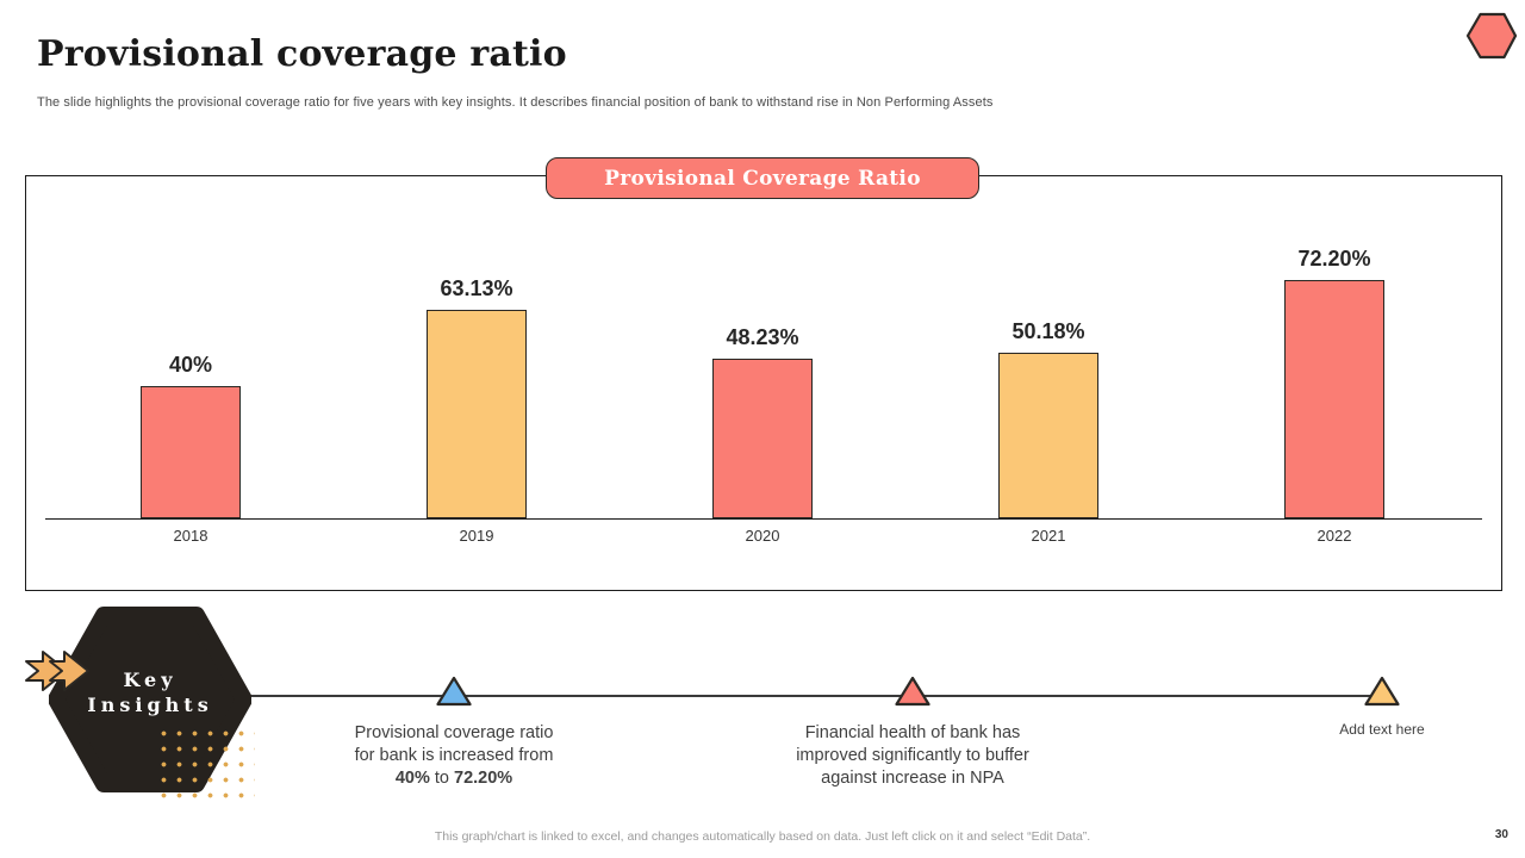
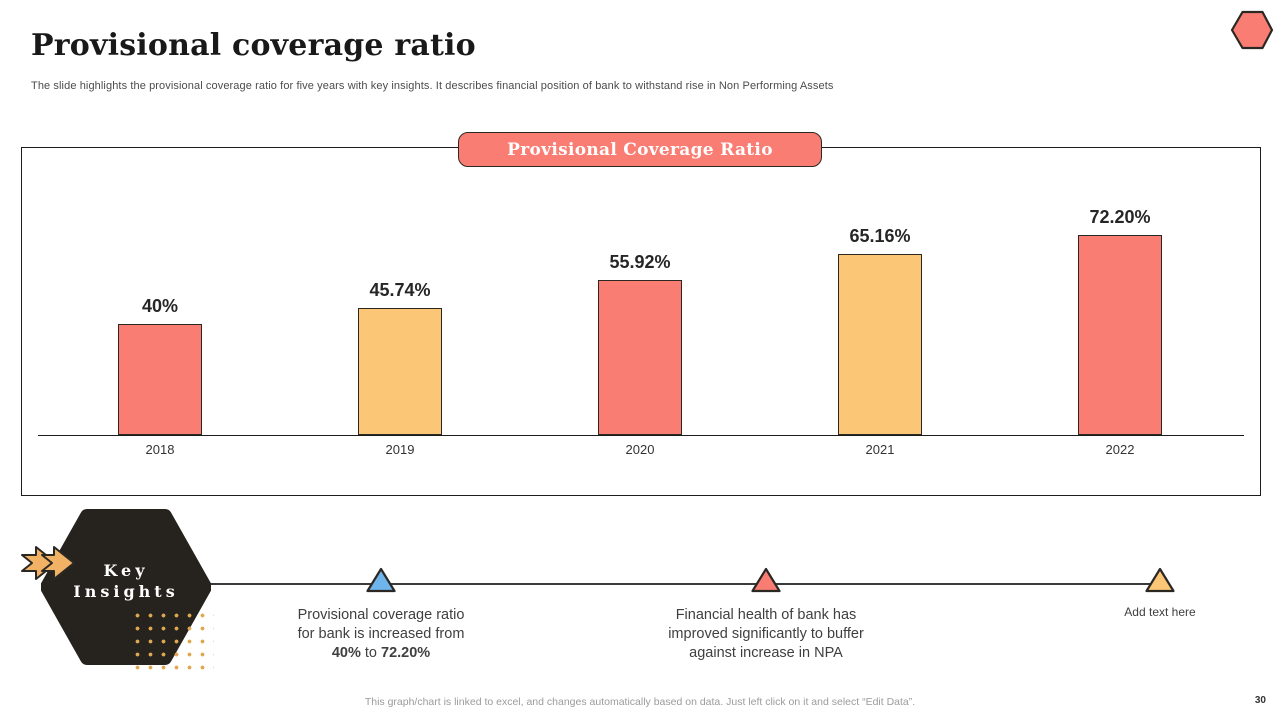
2019: 63.13% -> 45.74%
2020: 48.23% -> 55.92%
2021: 50.18% -> 65.16%
